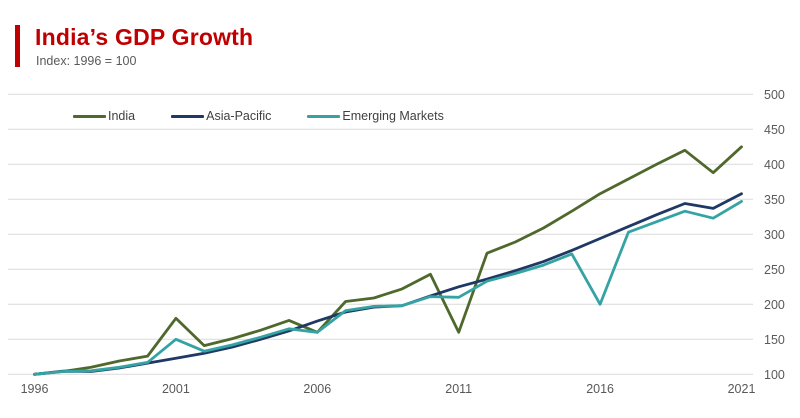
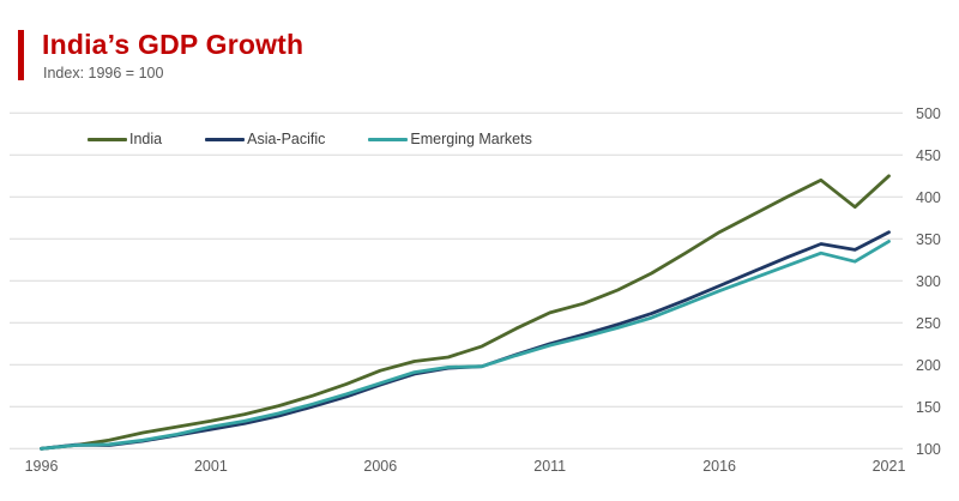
India/2001: 180 -> 130
Emerging Markets/2001: 150 -> 130
India/2006: 160 -> 190
Emerging Markets/2006: 160 -> 180
India/2011: 160 -> 260
Emerging Markets/2011: 210 -> 220
Emerging Markets/2016: 200 -> 290
